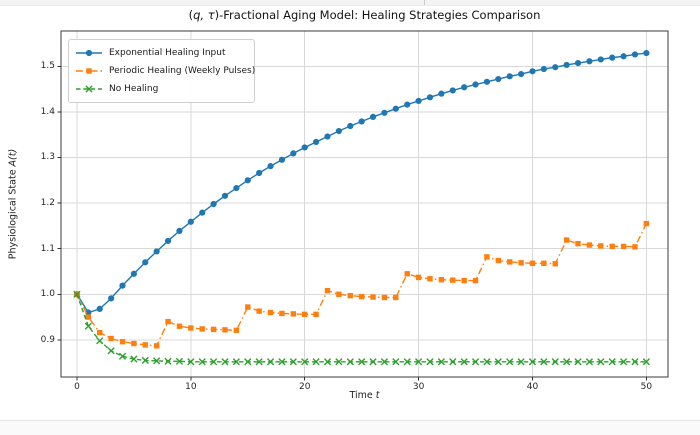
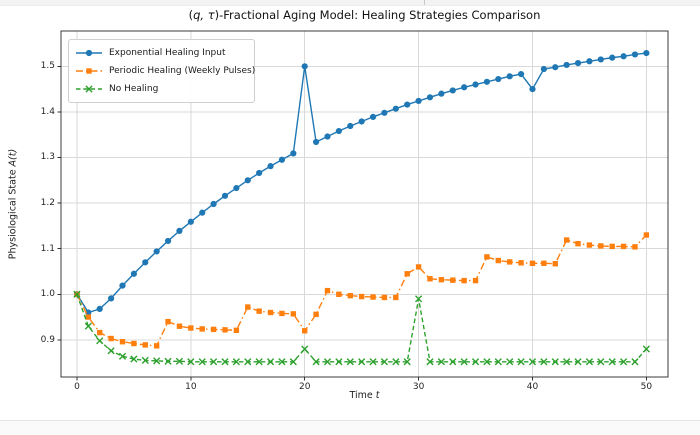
Exponential Healing Input/20: 1.32 -> 1.50
Periodic Healing (Weekly Pulses)/20: 0.96 -> 0.92
No Healing/20: 0.85 -> 0.88
Periodic Healing (Weekly Pulses)/30: 1.04 -> 1.06
No Healing/30: 0.85 -> 0.99
Exponential Healing Input/40: 1.49 -> 1.45
Periodic Healing (Weekly Pulses)/50: 1.16 -> 1.13
No Healing/50: 0.85 -> 0.88
